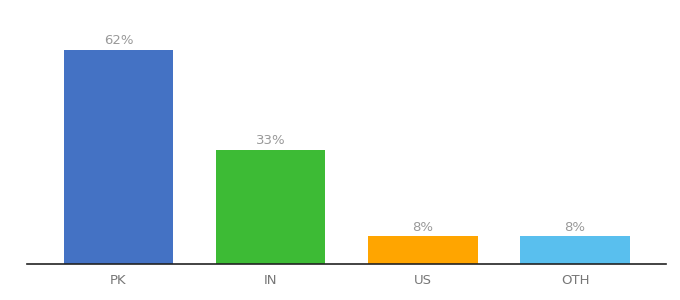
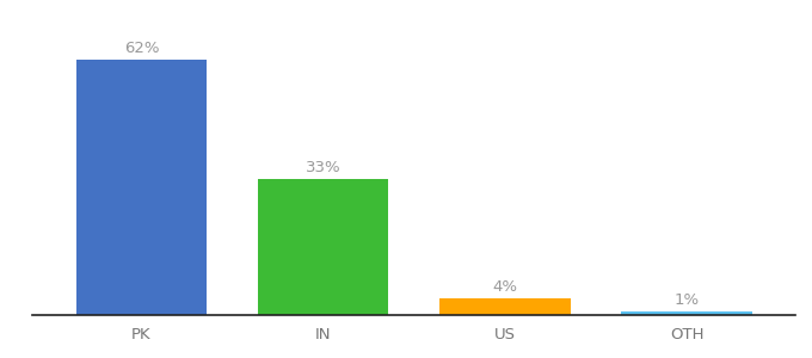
US: 8% -> 4%
OTH: 8% -> 1%
